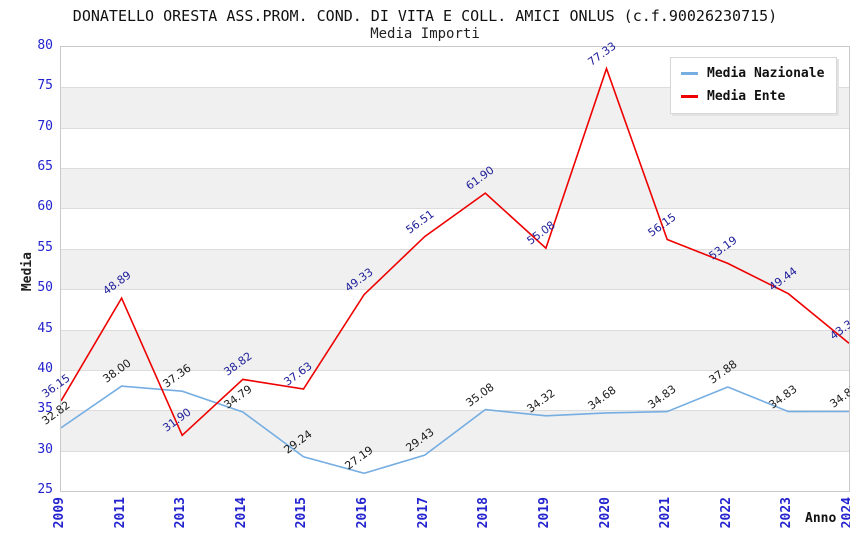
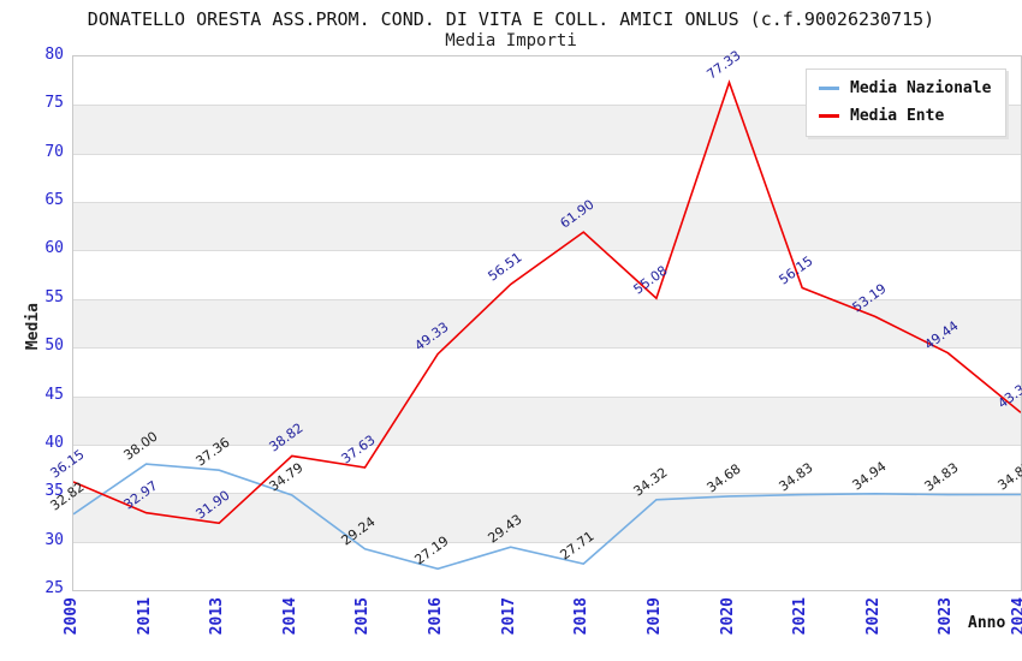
Media Ente/2011: 48.89 -> 32.97
Media Nazionale/2018: 35.08 -> 27.71
Media Nazionale/2022: 37.88 -> 34.94
